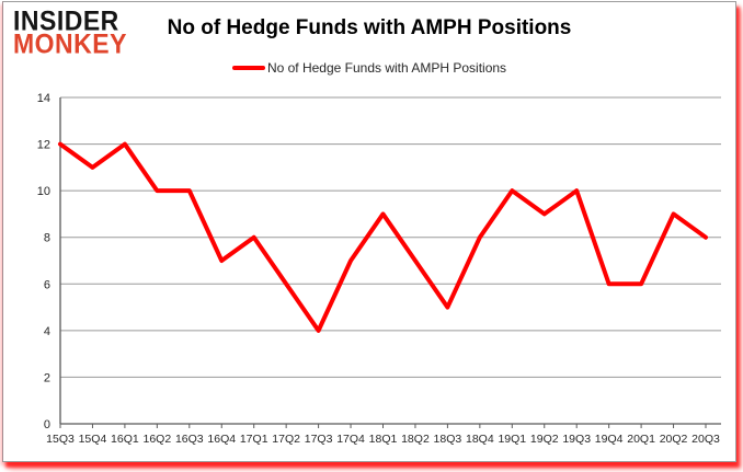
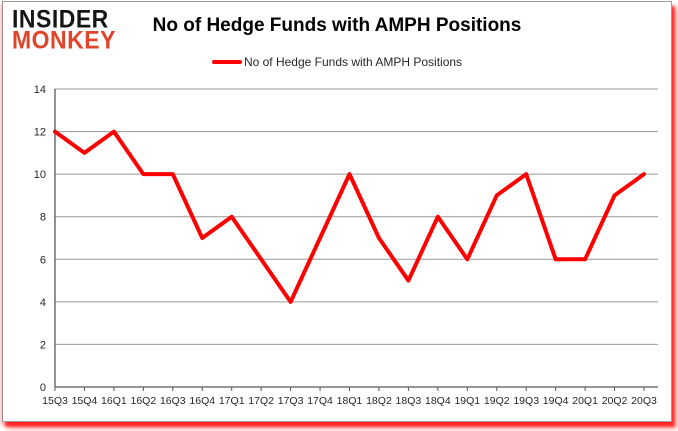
18Q1: 9 -> 10
19Q1: 10 -> 6
20Q3: 8 -> 10
